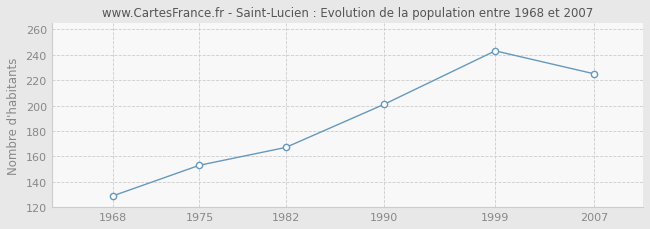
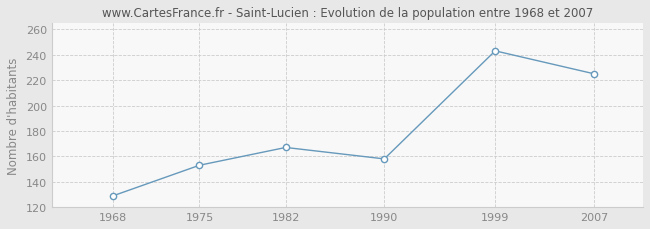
1990: 201 -> 158
